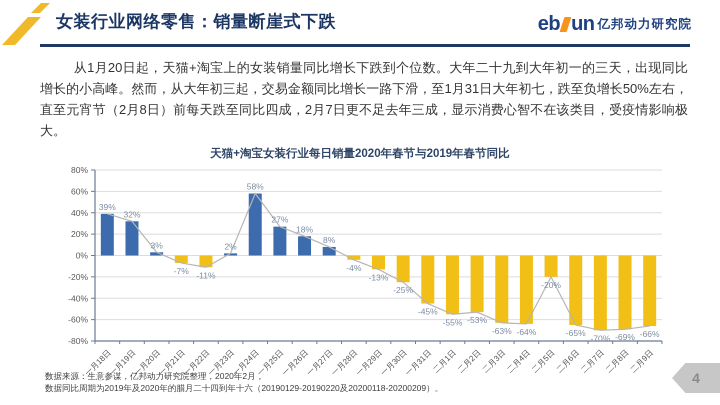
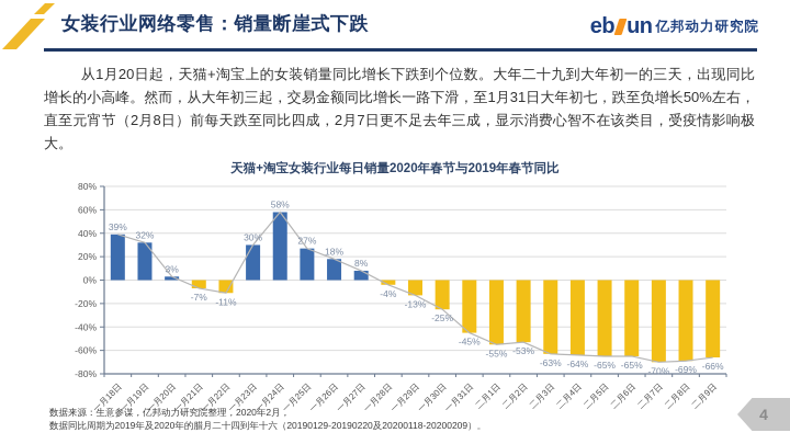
一月23日: 2% -> 30%
二月5日: -20% -> -65%
